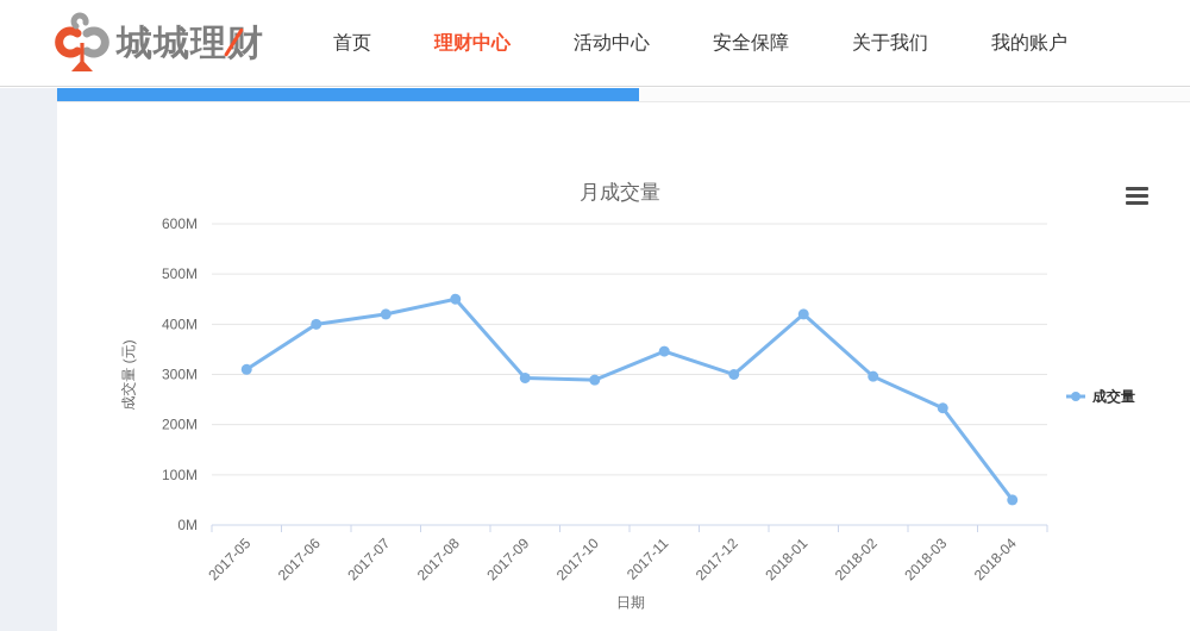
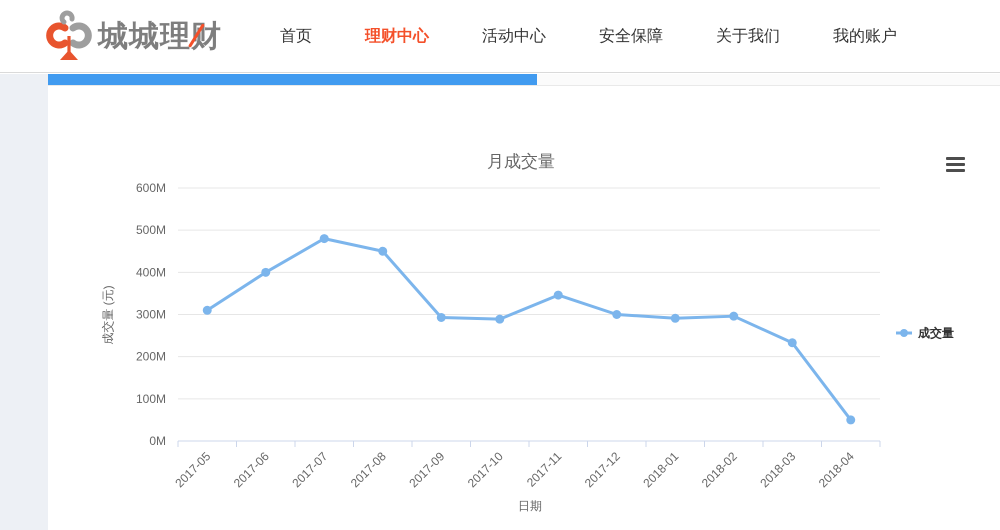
2017-07: 420M -> 480M
2018-01: 420M -> 290M
